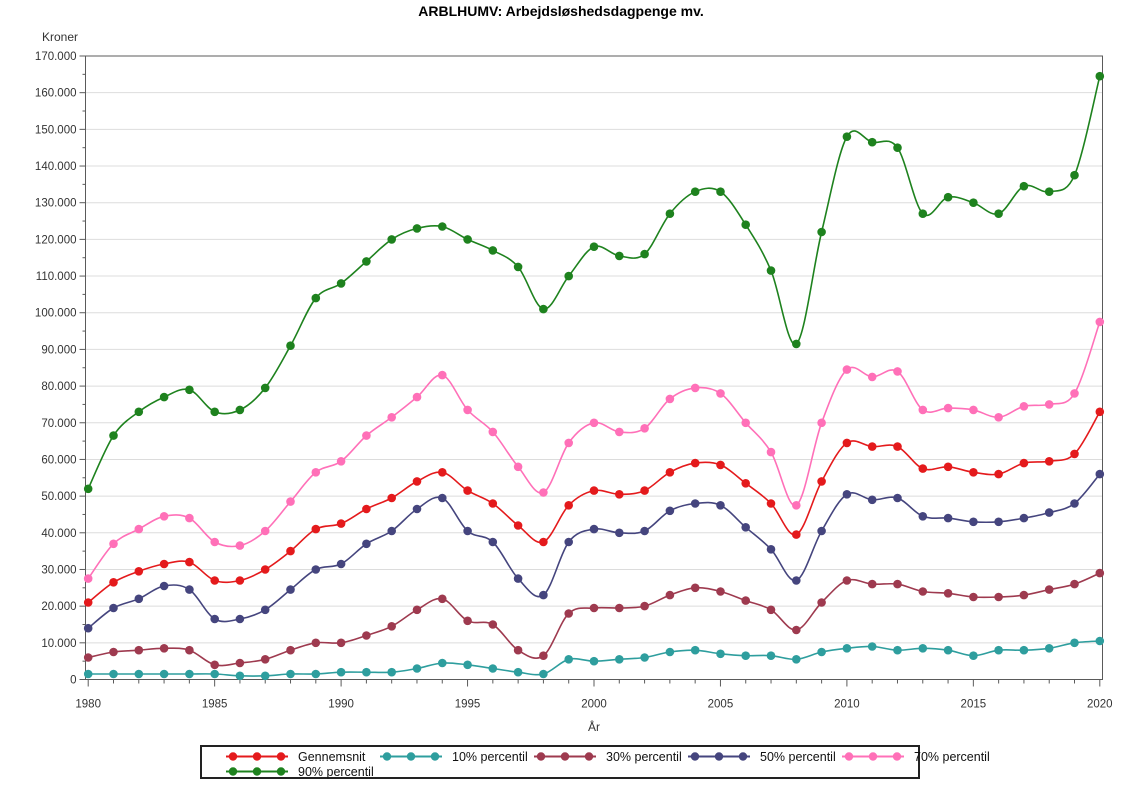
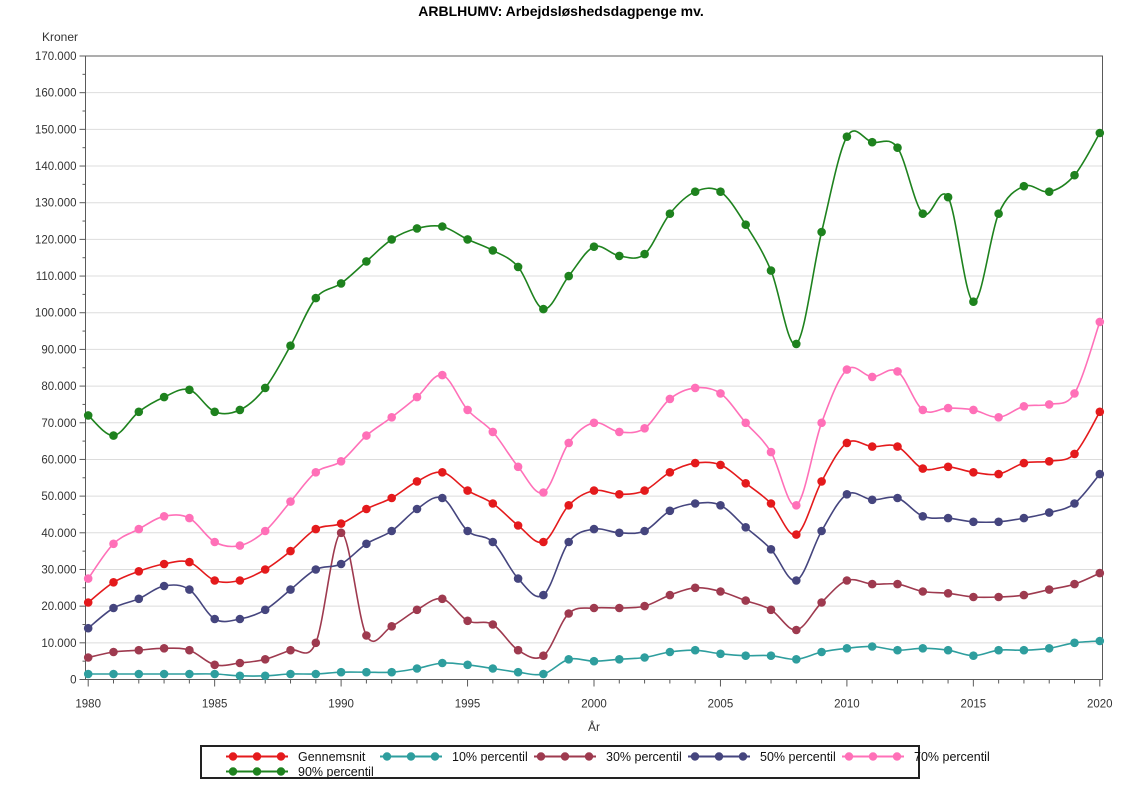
90% percentil/1980: 52000 -> 72000
30% percentil/1990: 10000 -> 40000
90% percentil/2015: 130000 -> 103000
90% percentil/2020: 164000 -> 149000
